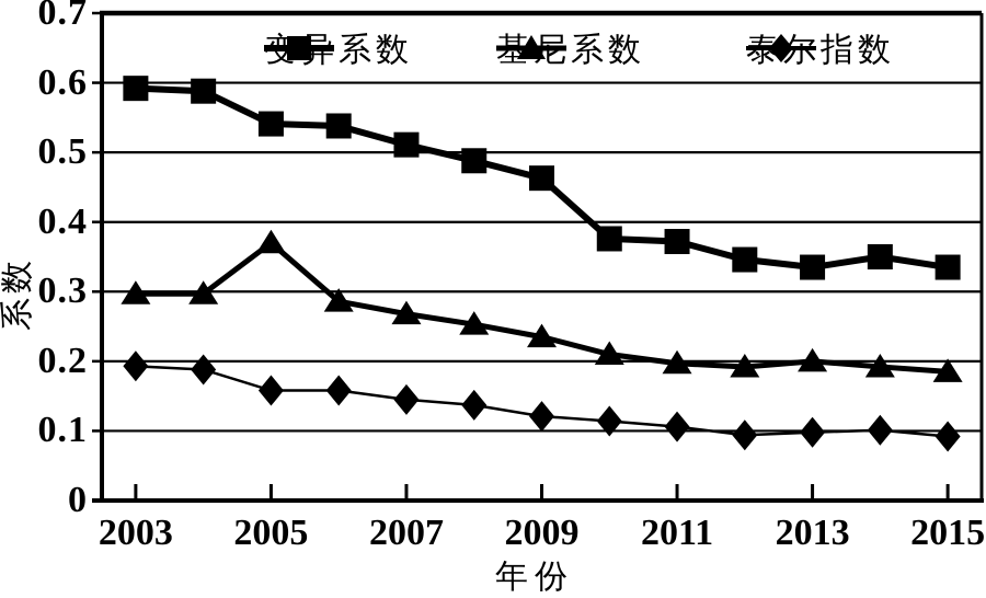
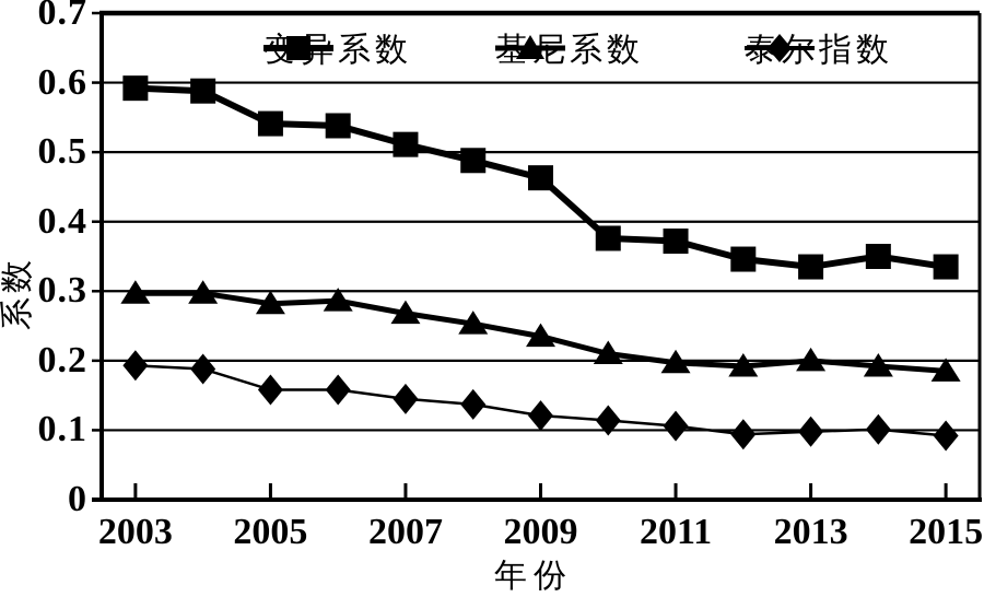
基尼系数/2005: 0.37 -> 0.28
